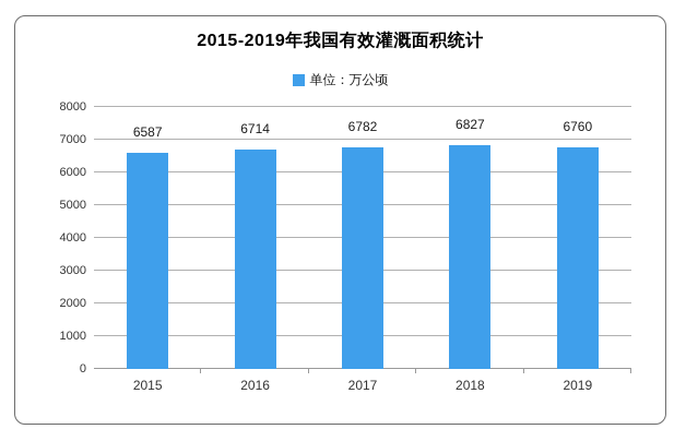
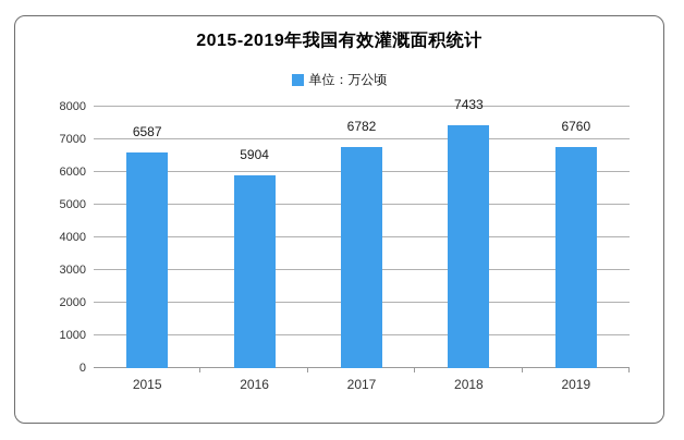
2016: 6714 -> 5904
2018: 6827 -> 7433
